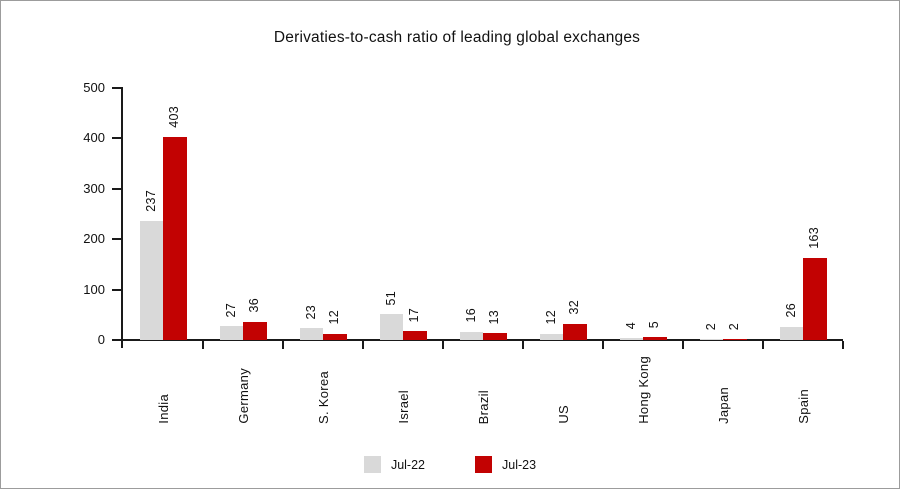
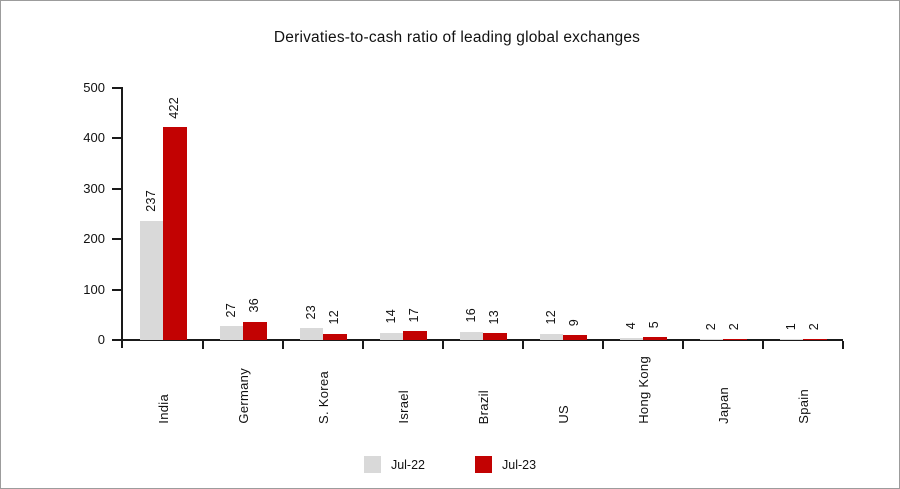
Jul-23/India: 403 -> 422
Jul-22/Israel: 51 -> 14
Jul-23/US: 32 -> 9
Jul-22/Spain: 26 -> 1
Jul-23/Spain: 163 -> 2
